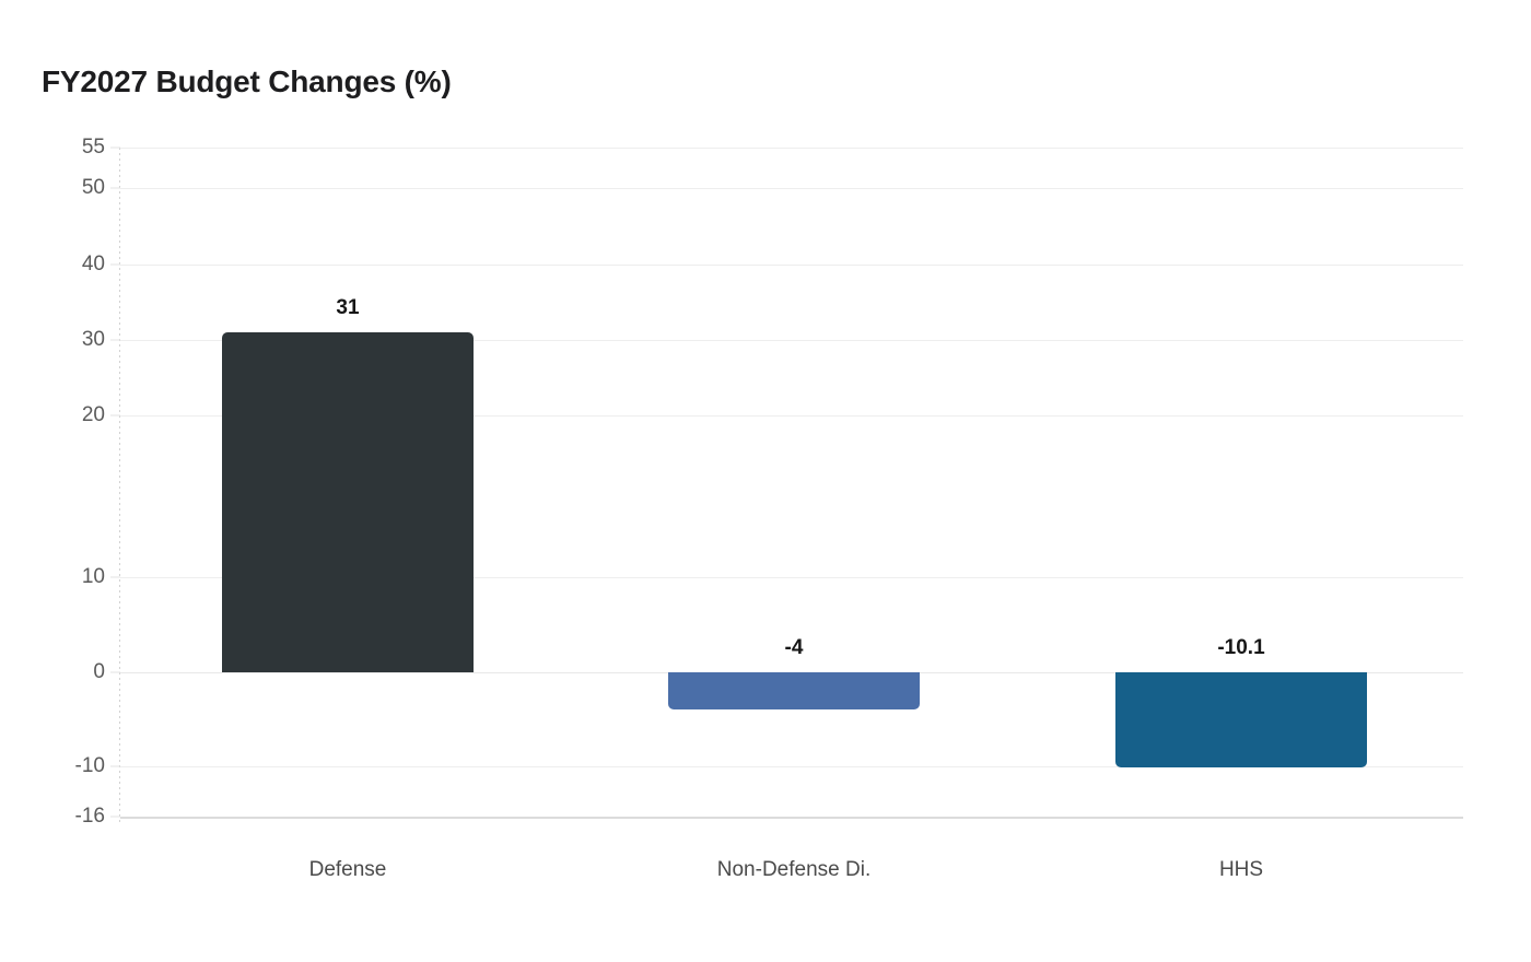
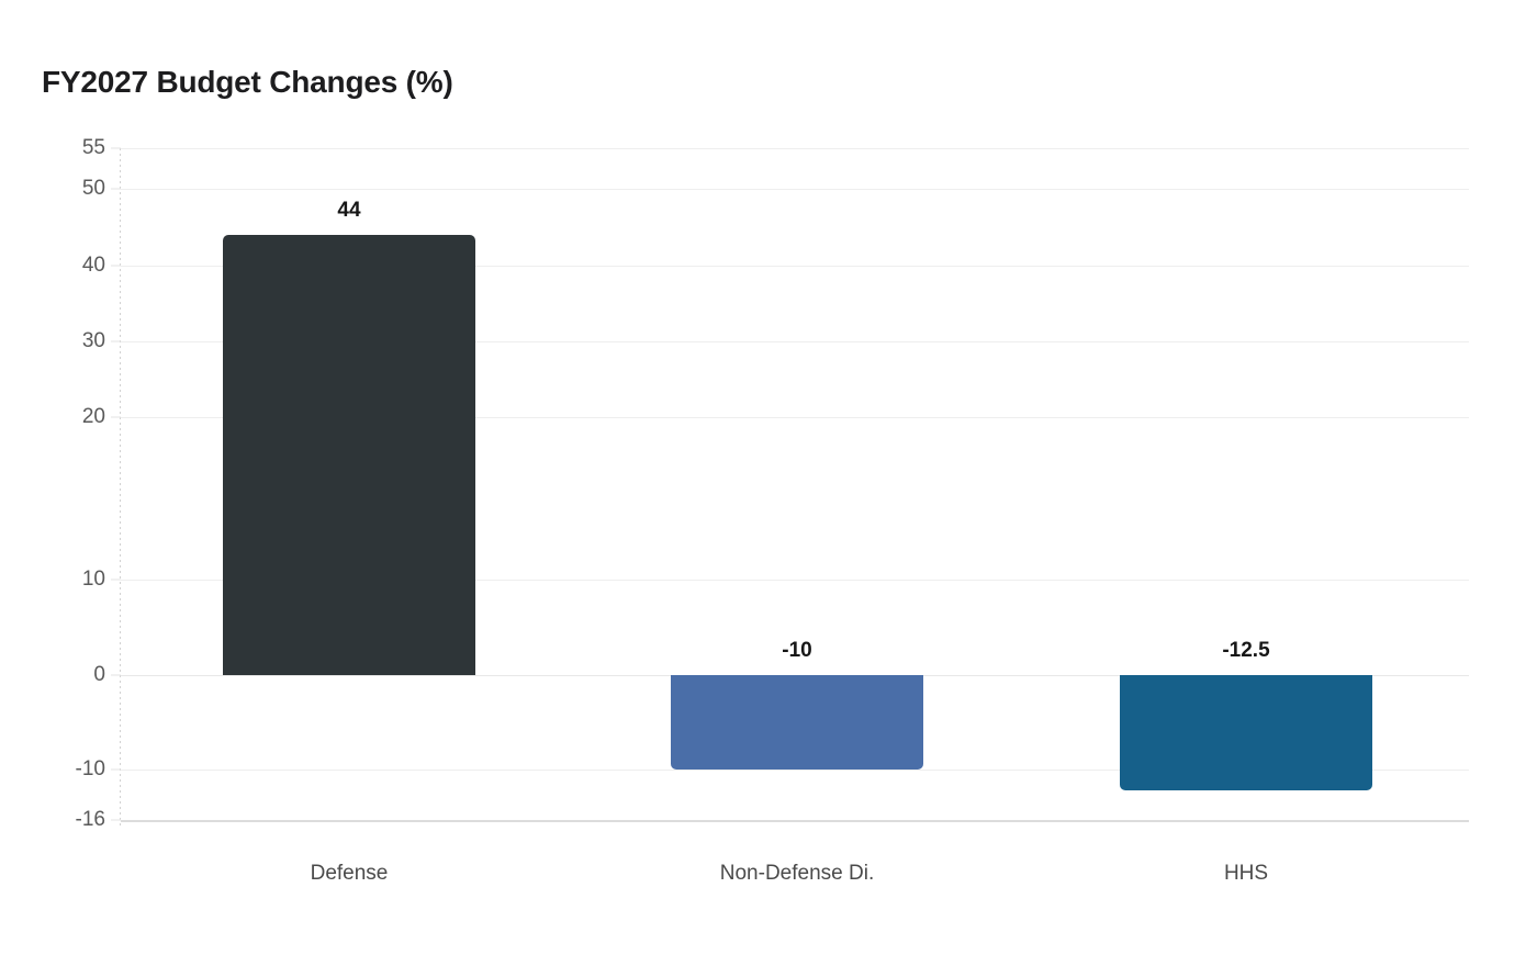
Defense: 31 -> 44
Non-Defense Di.: -4 -> -10
HHS: -10.1 -> -12.5
